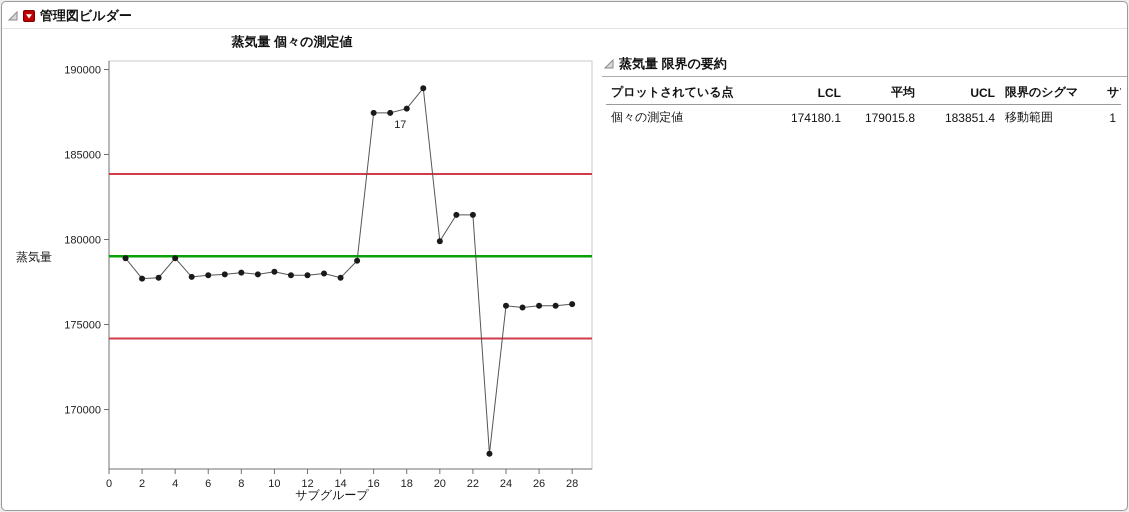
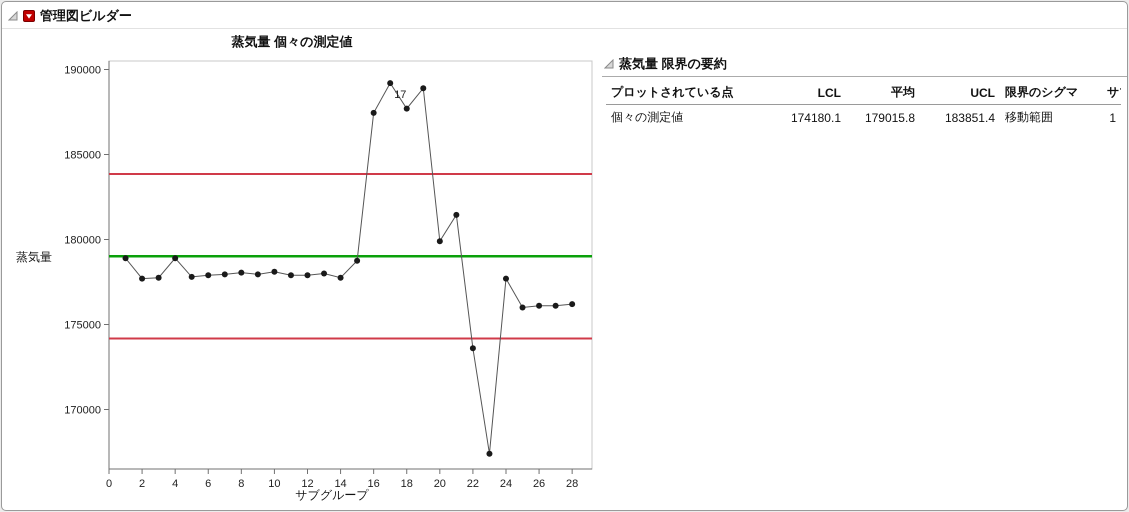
17: 187400 -> 189200
22: 181400 -> 173600
24: 176100 -> 177700
